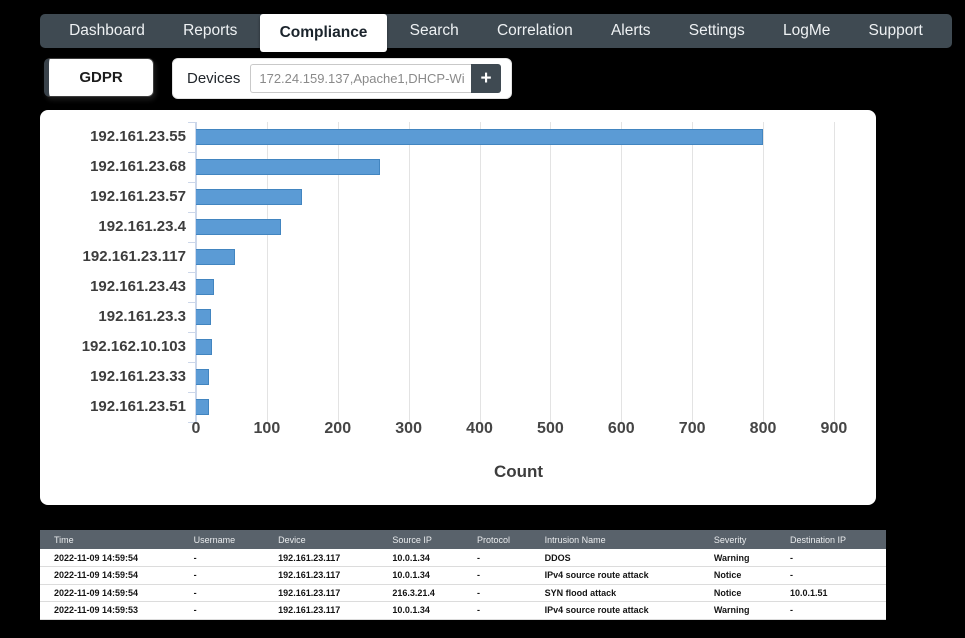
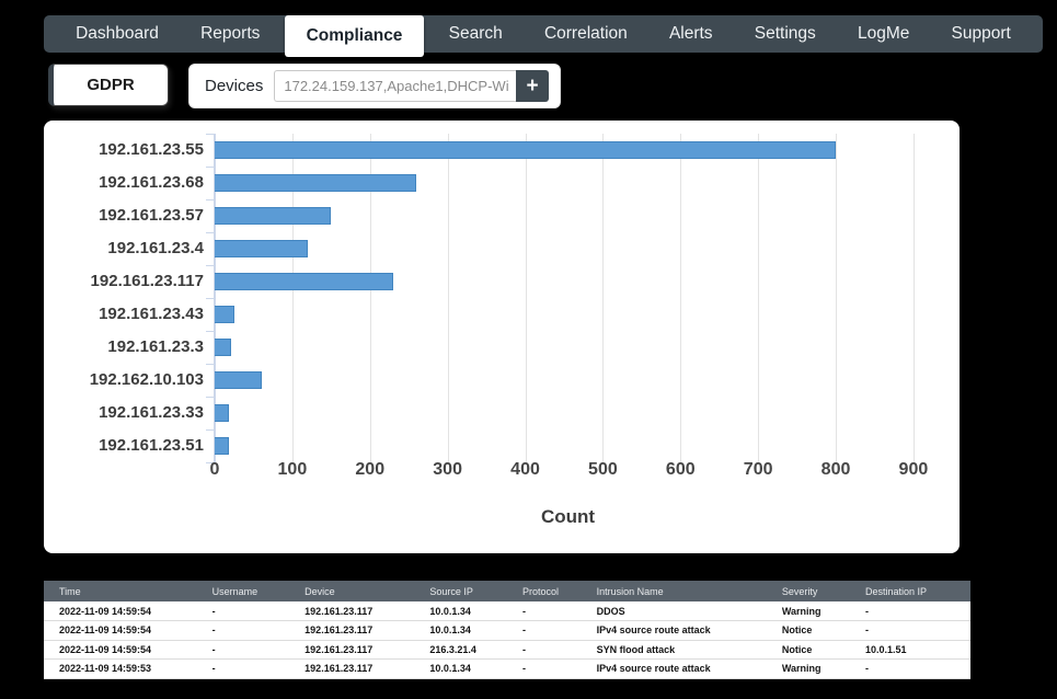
192.161.23.117: 60 -> 230
192.162.10.103: 20 -> 60
